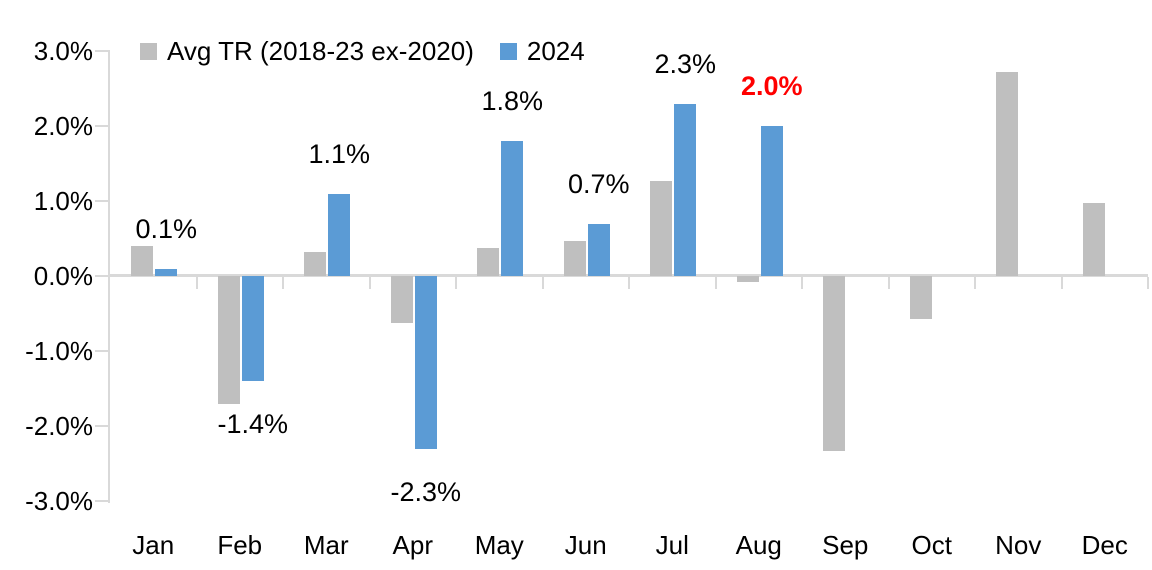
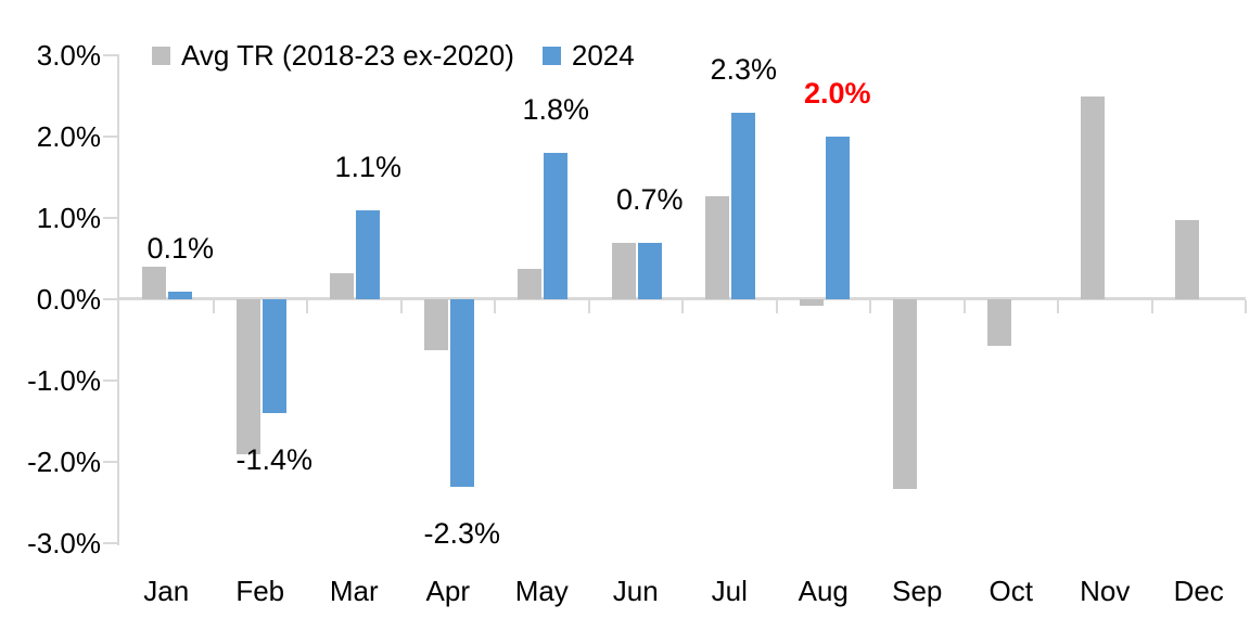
Avg TR (2018-23 ex-2020)/Feb: -1.7% -> -1.9%
Avg TR (2018-23 ex-2020)/Jun: 0.5% -> 0.7%
Avg TR (2018-23 ex-2020)/Nov: 2.7% -> 2.5%
